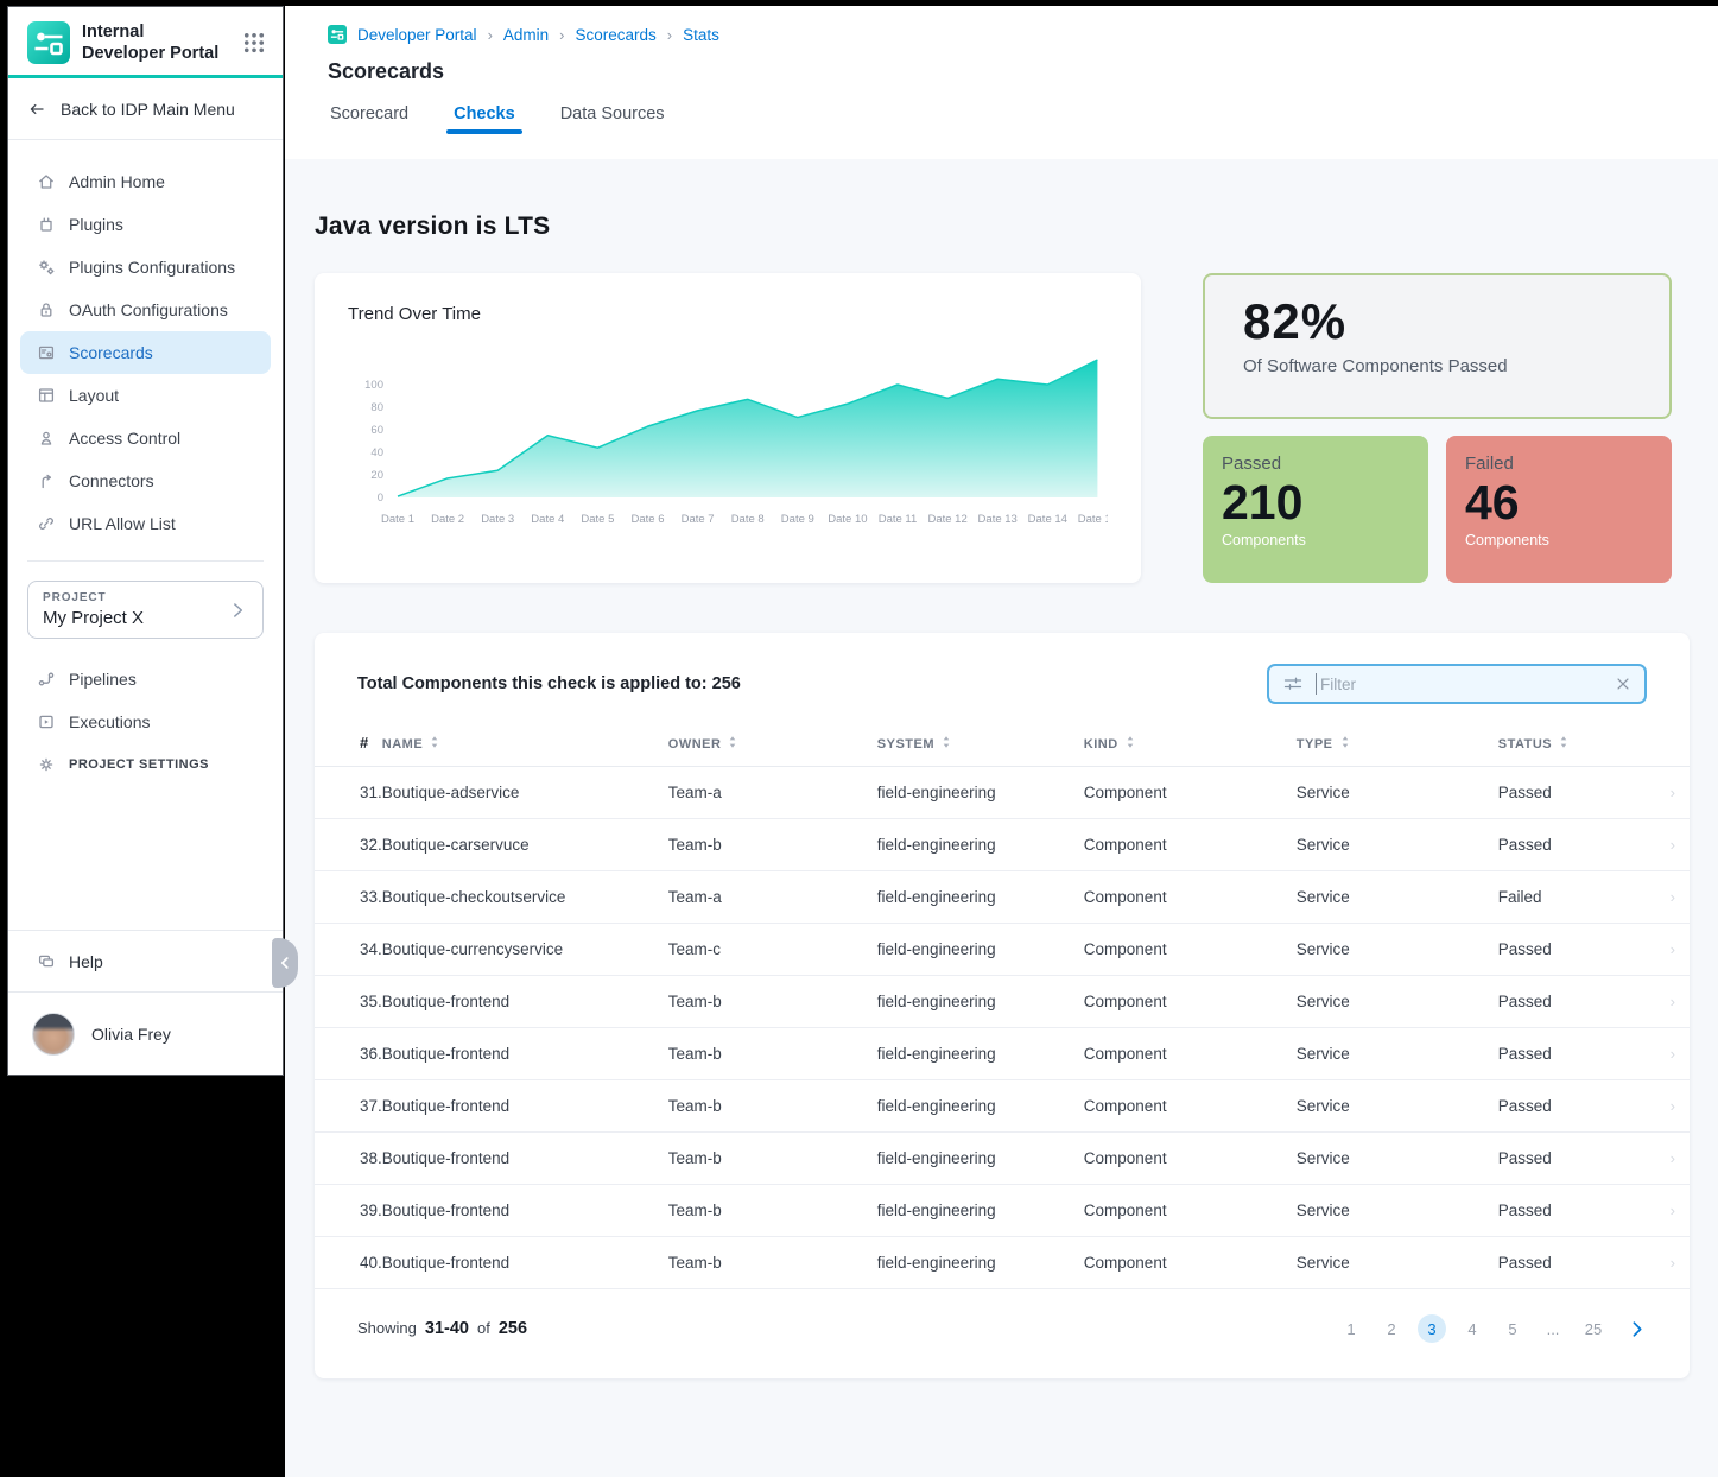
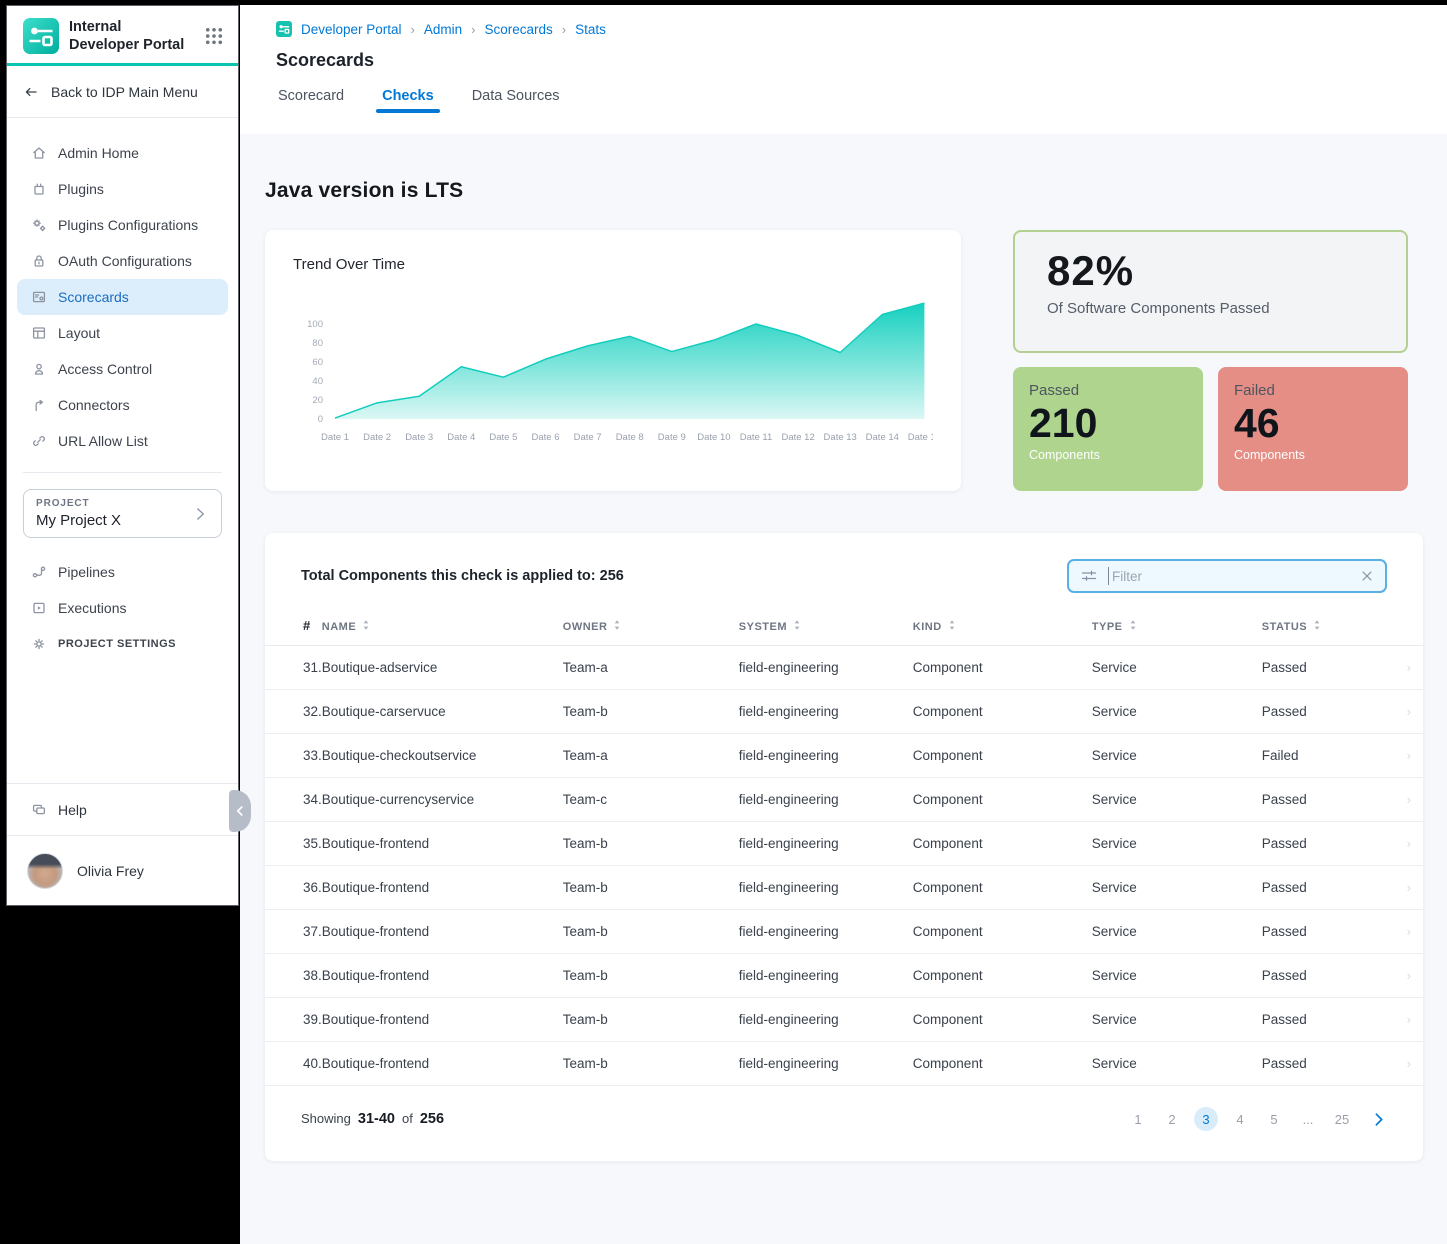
Date 13: 100 -> 70
Date 14: 100 -> 110
